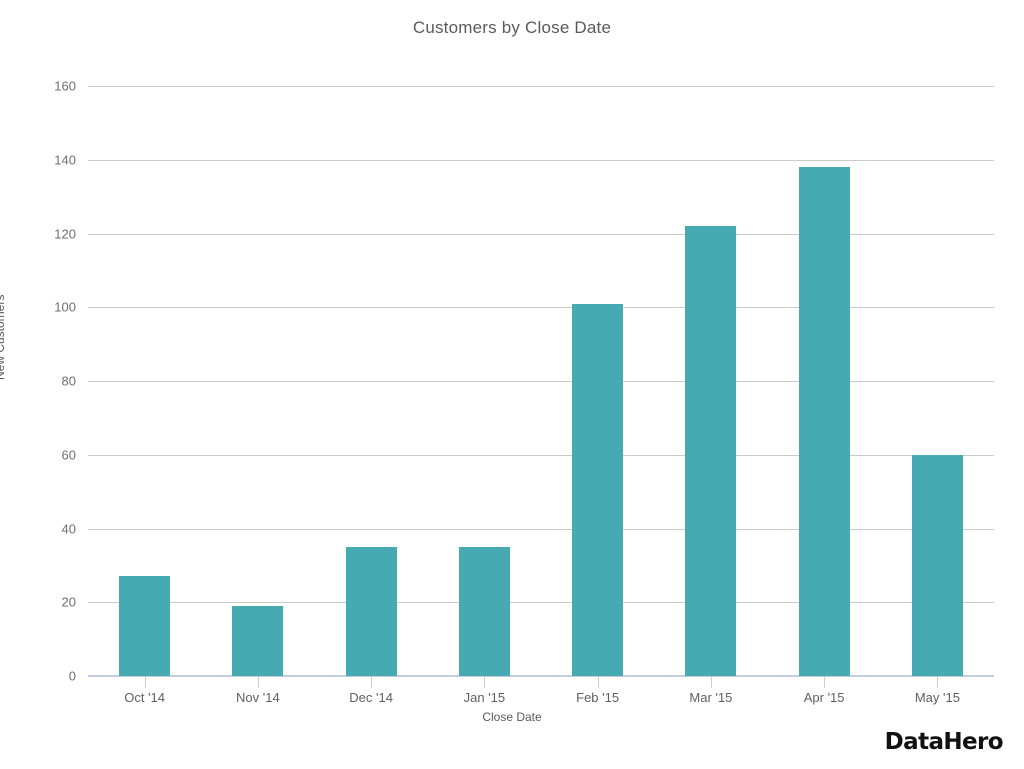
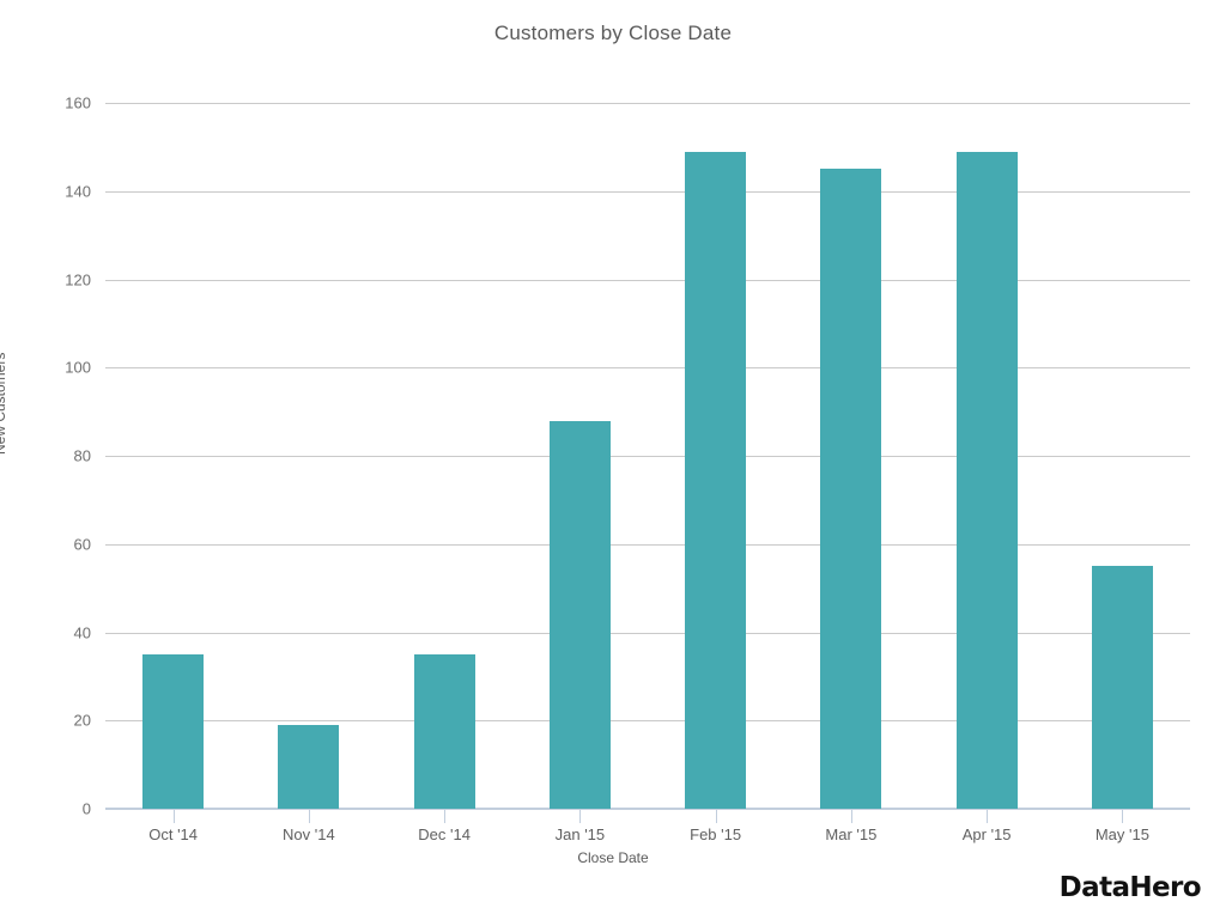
Oct '14: 27 -> 35
Jan '15: 35 -> 88
Feb '15: 101 -> 149
Mar '15: 122 -> 145
Apr '15: 138 -> 149
May '15: 60 -> 55
